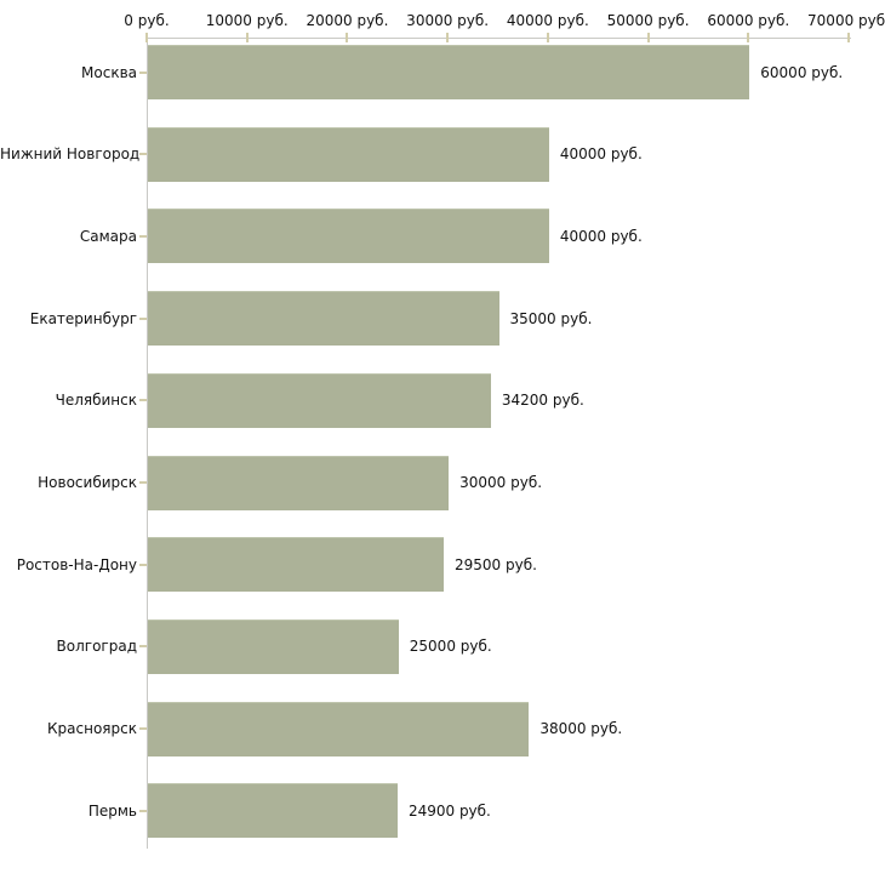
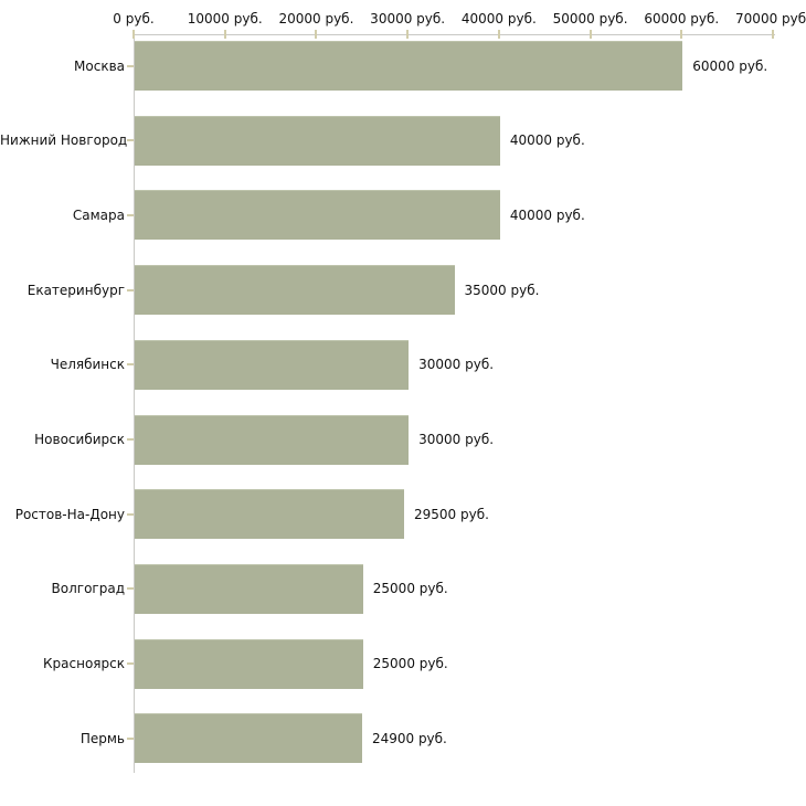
Челябинск: 34200 -> 30000
Красноярск: 38000 -> 25000
